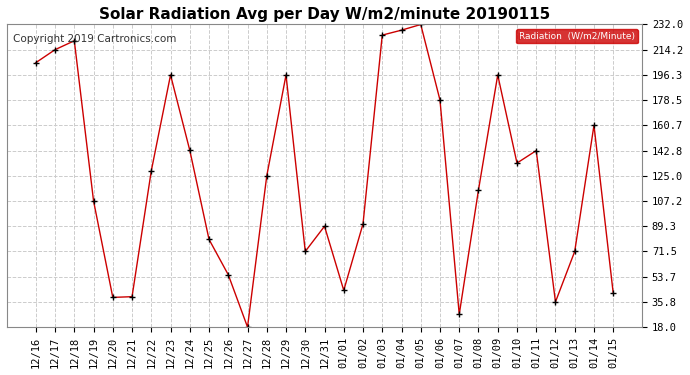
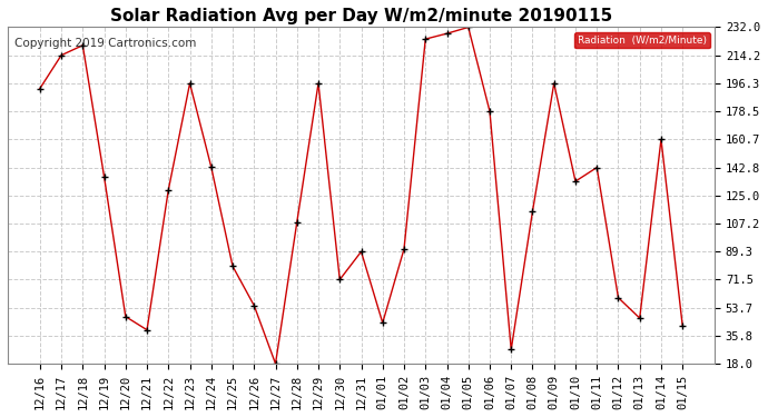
12/16: 205 -> 193
12/19: 107 -> 137
12/20: 39 -> 48
12/28: 125 -> 108
01/12: 36 -> 60
01/13: 72 -> 47
